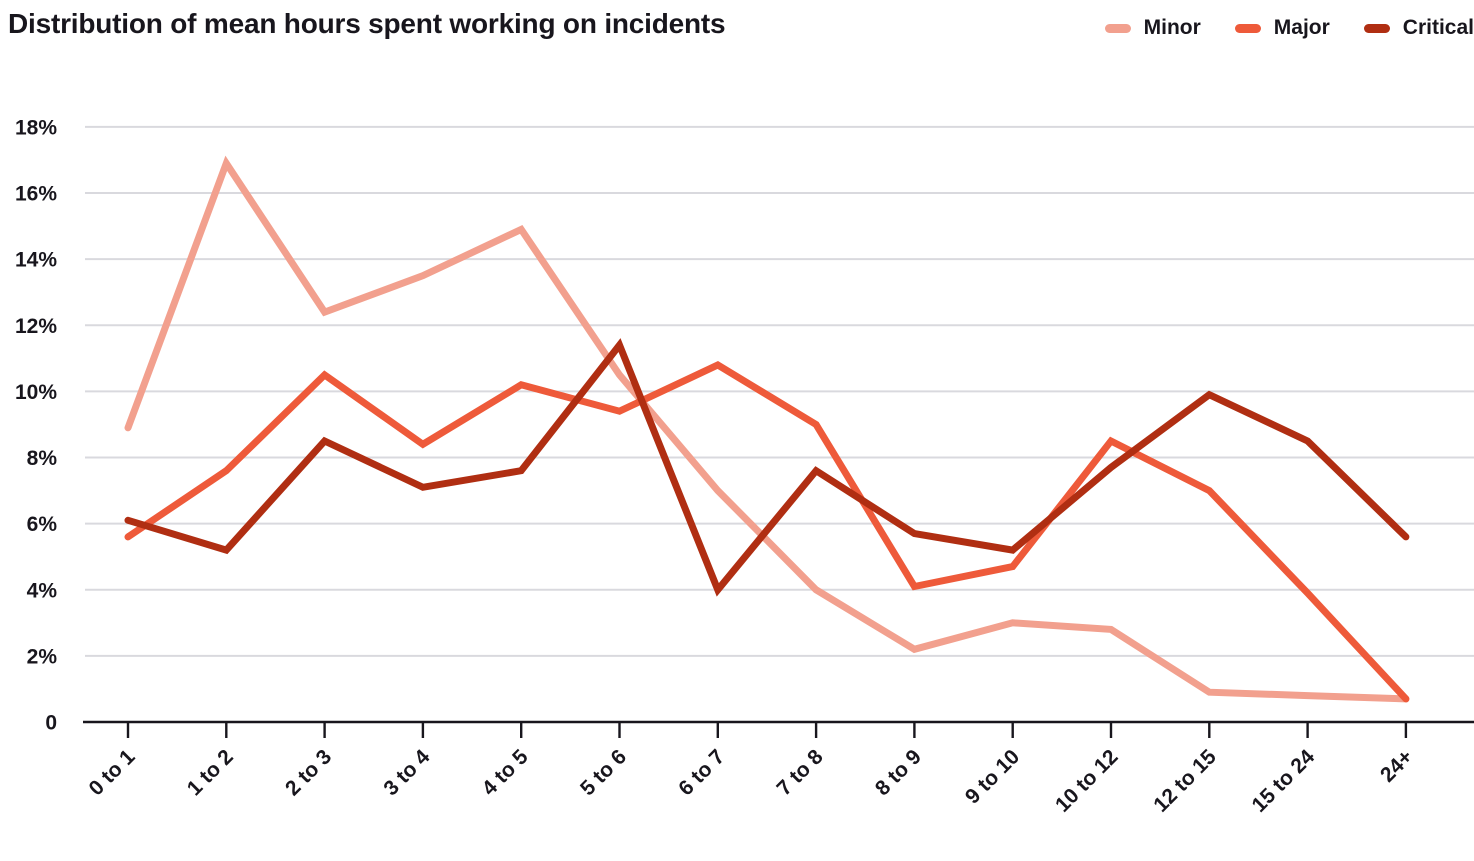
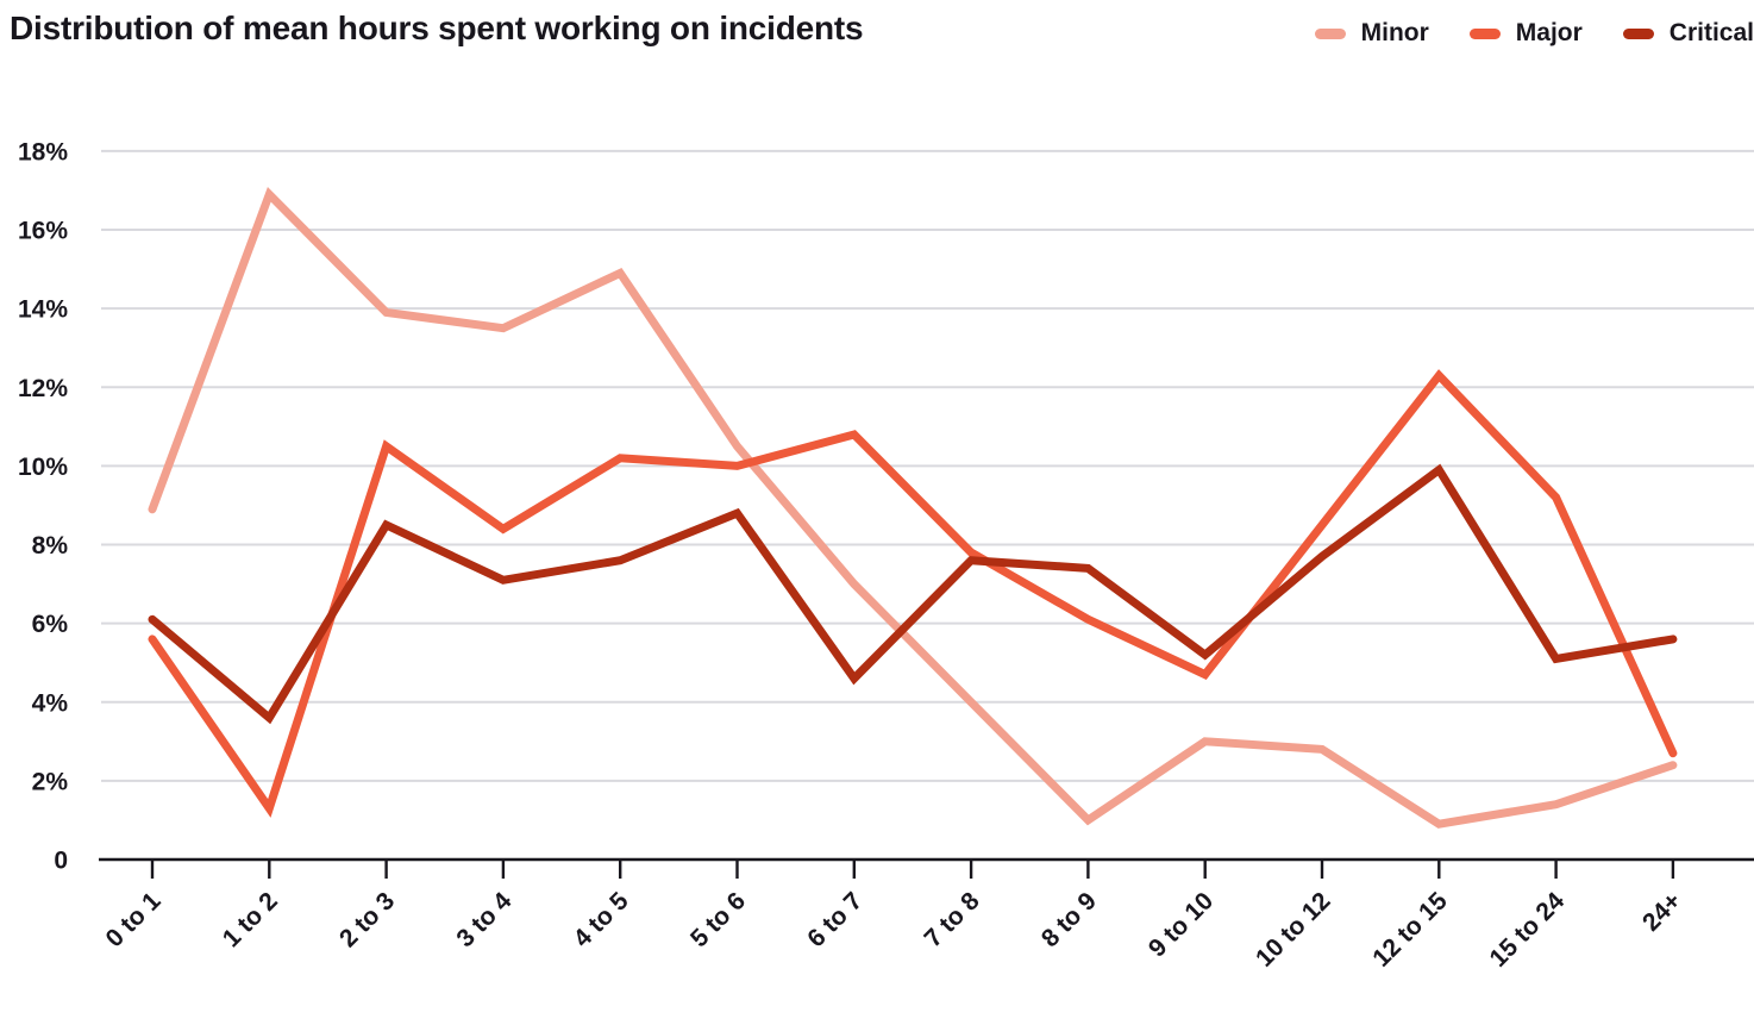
Major/1 to 2: 7.6% -> 1.3%
Critical/1 to 2: 5.2% -> 3.6%
Minor/2 to 3: 12.4% -> 13.9%
Major/5 to 6: 9.4% -> 10.0%
Critical/5 to 6: 11.4% -> 8.8%
Critical/6 to 7: 4.0% -> 4.6%
Major/7 to 8: 9.0% -> 7.8%
Minor/8 to 9: 2.2% -> 1.0%
Major/8 to 9: 4.1% -> 6.1%
Critical/8 to 9: 5.7% -> 7.4%
Major/12 to 15: 7.0% -> 12.3%
Minor/15 to 24: 0.8% -> 1.4%
Major/15 to 24: 3.9% -> 9.2%
Critical/15 to 24: 8.5% -> 5.1%
Minor/24+: 0.7% -> 2.4%
Major/24+: 0.7% -> 2.7%
